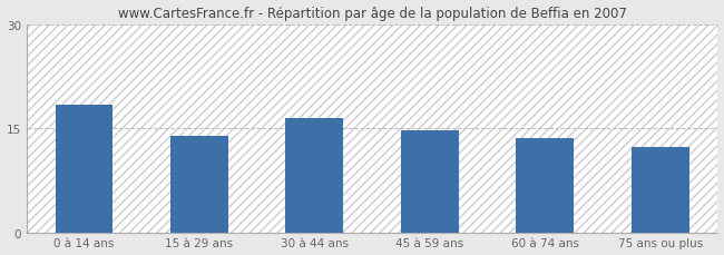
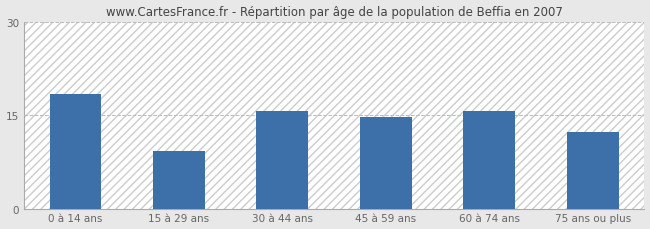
15 à 29 ans: 13.9 -> 9.2
30 à 44 ans: 16.5 -> 15.6
60 à 74 ans: 13.5 -> 15.6
